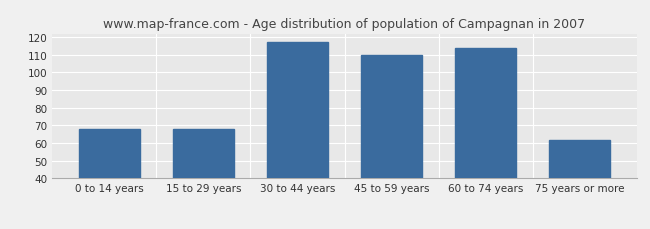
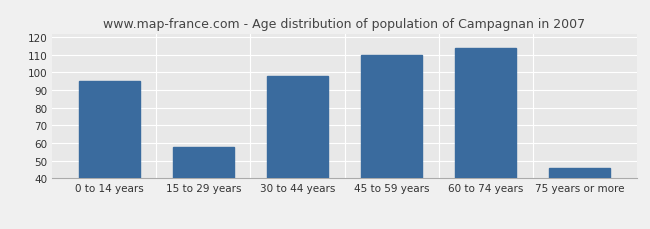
0 to 14 years: 68 -> 95
15 to 29 years: 68 -> 58
30 to 44 years: 117 -> 98
75 years or more: 62 -> 46
